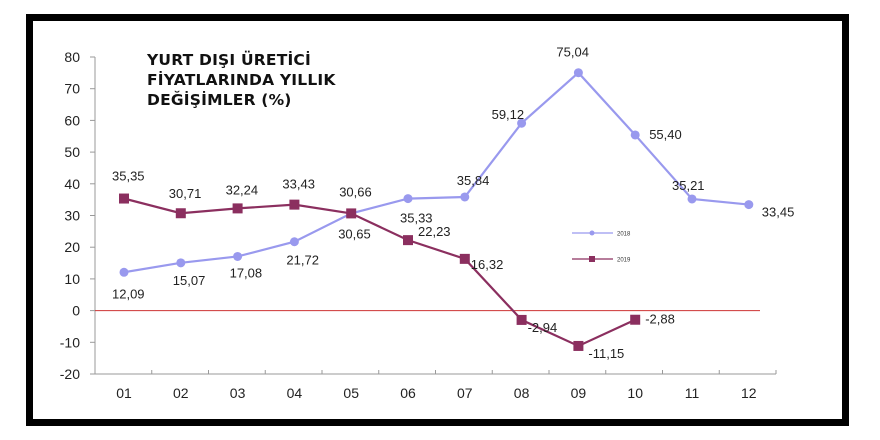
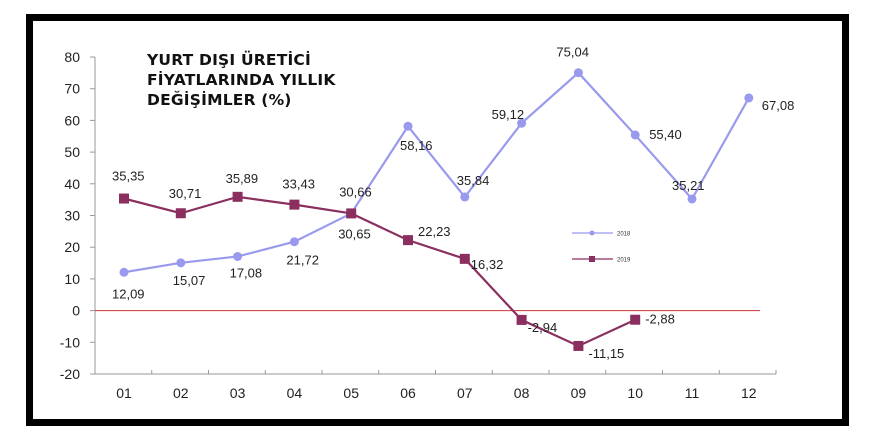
2019/03: 32,24 -> 35,89
2018/06: 35,33 -> 58,16
2018/12: 33,45 -> 67,08
